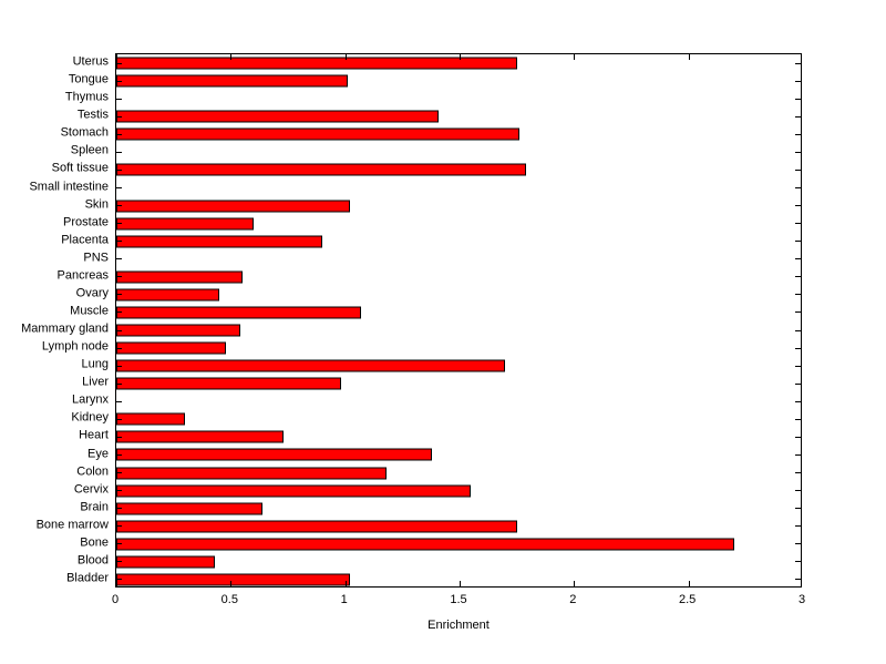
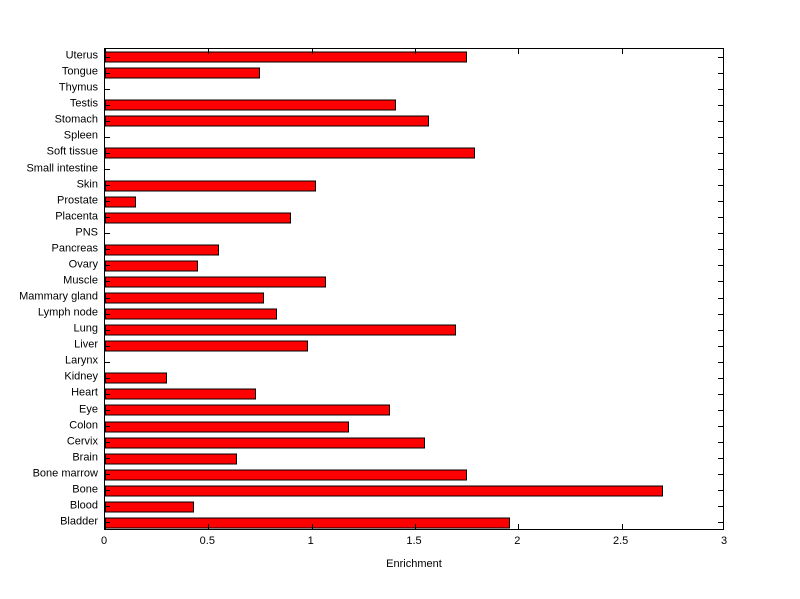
Tongue: 1.01 -> 0.75
Stomach: 1.76 -> 1.57
Prostate: 0.60 -> 0.15
Mammary gland: 0.54 -> 0.77
Lymph node: 0.48 -> 0.83
Bladder: 1.02 -> 1.96
